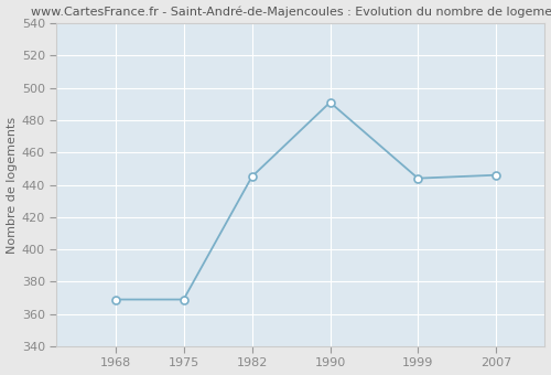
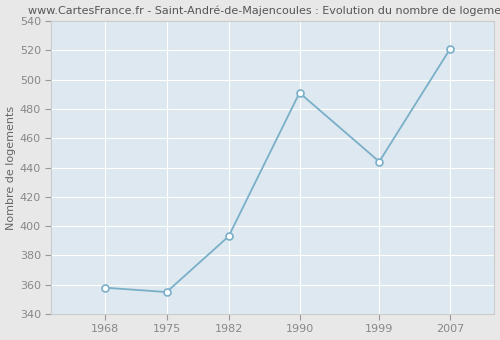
1968: 369 -> 358
1975: 369 -> 355
1982: 445 -> 393
2007: 446 -> 521
